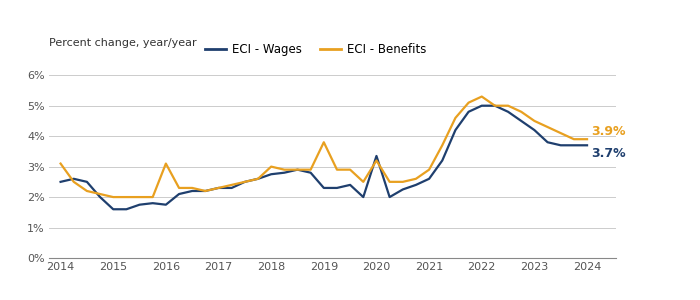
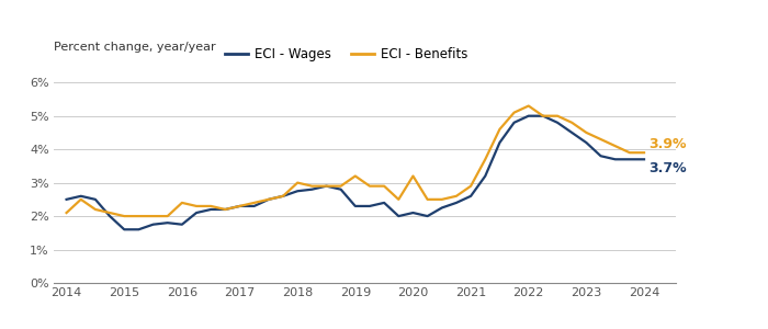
ECI - Benefits/2014: 3.1% -> 2.1%
ECI - Benefits/2016: 3.1% -> 2.4%
ECI - Benefits/2019: 3.8% -> 3.2%
ECI - Wages/2020: 3.35% -> 2.10%
